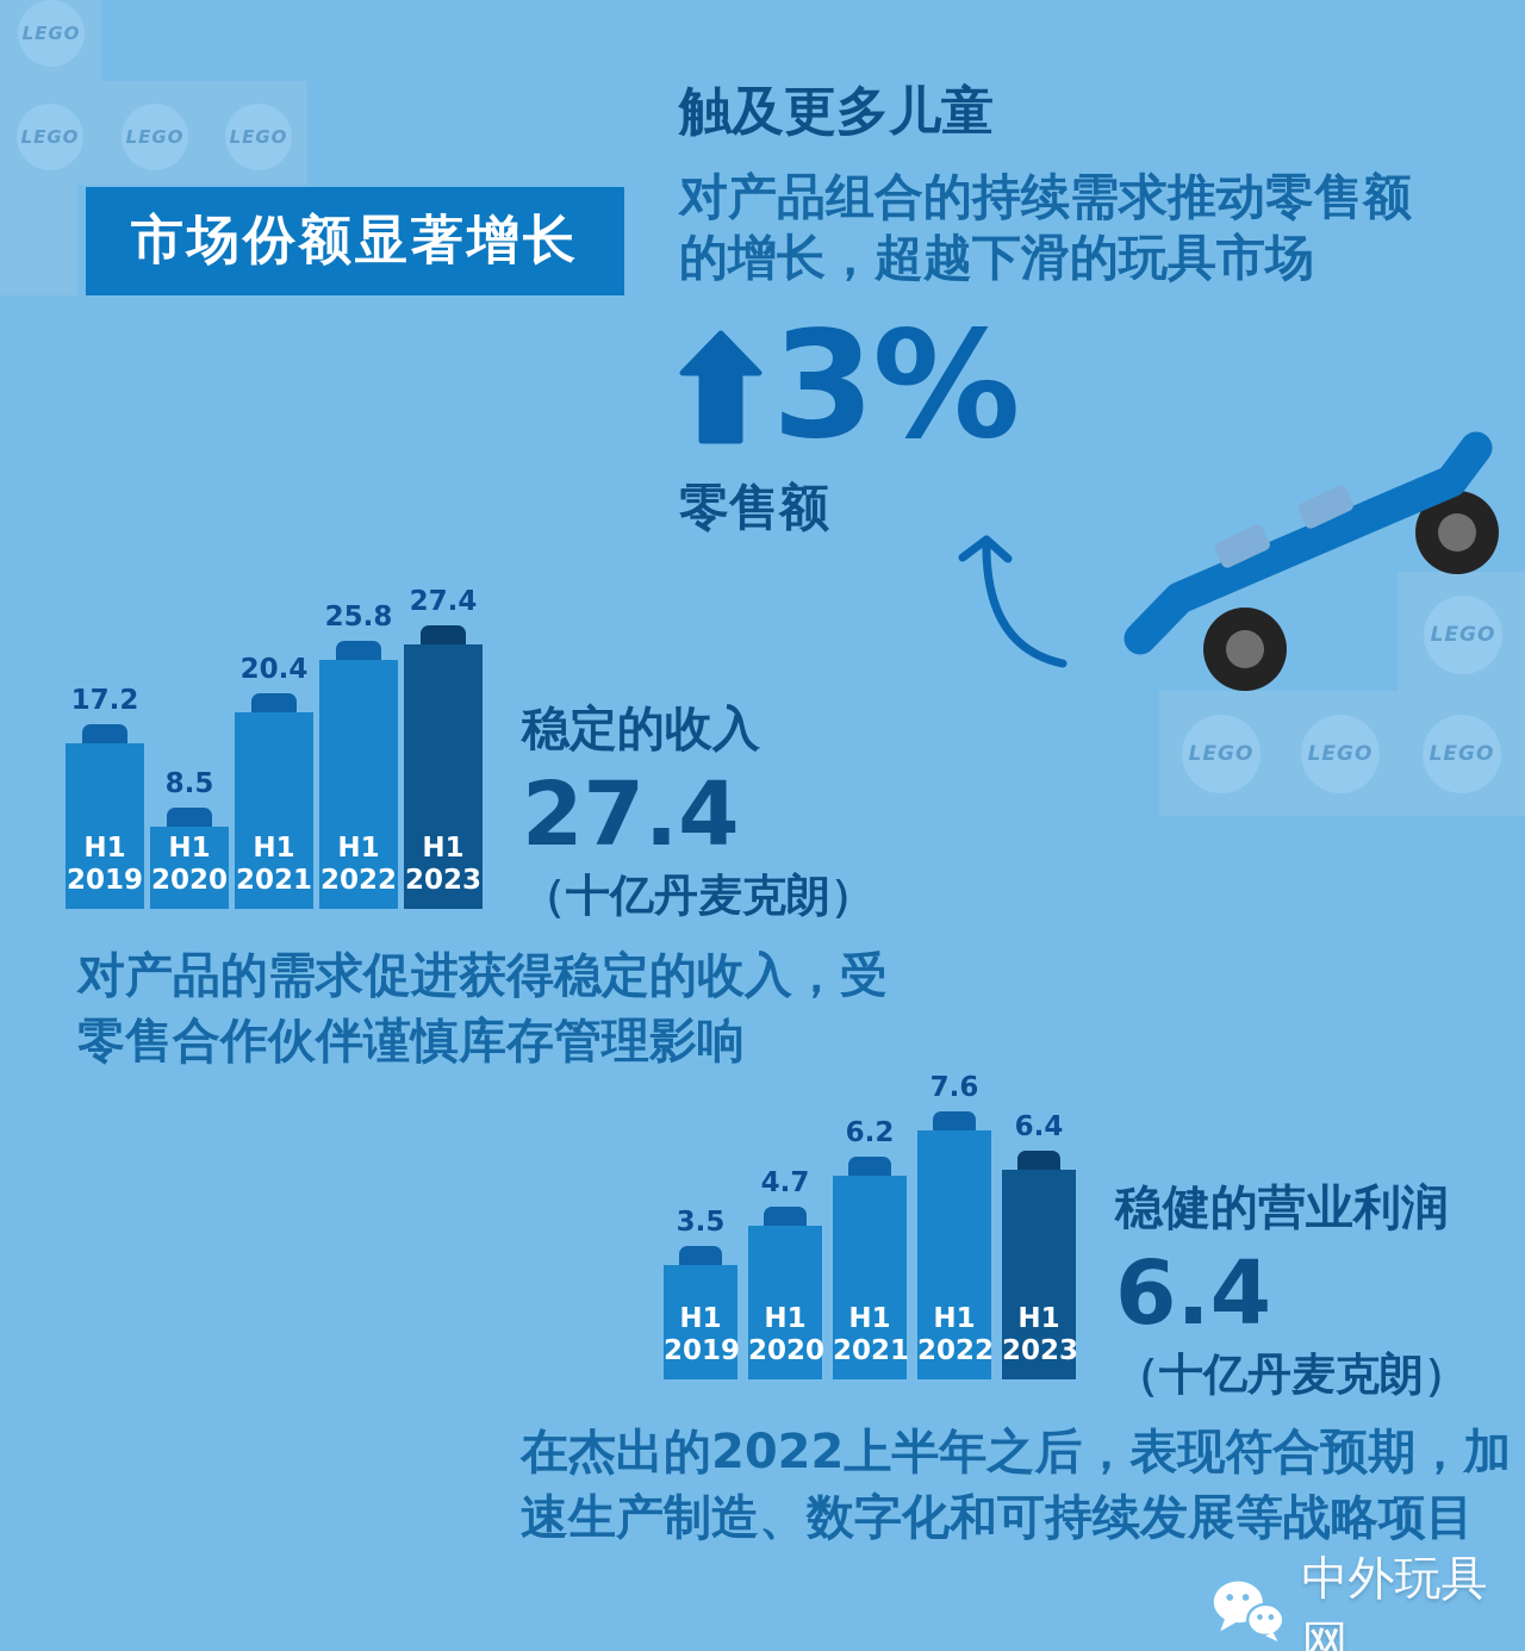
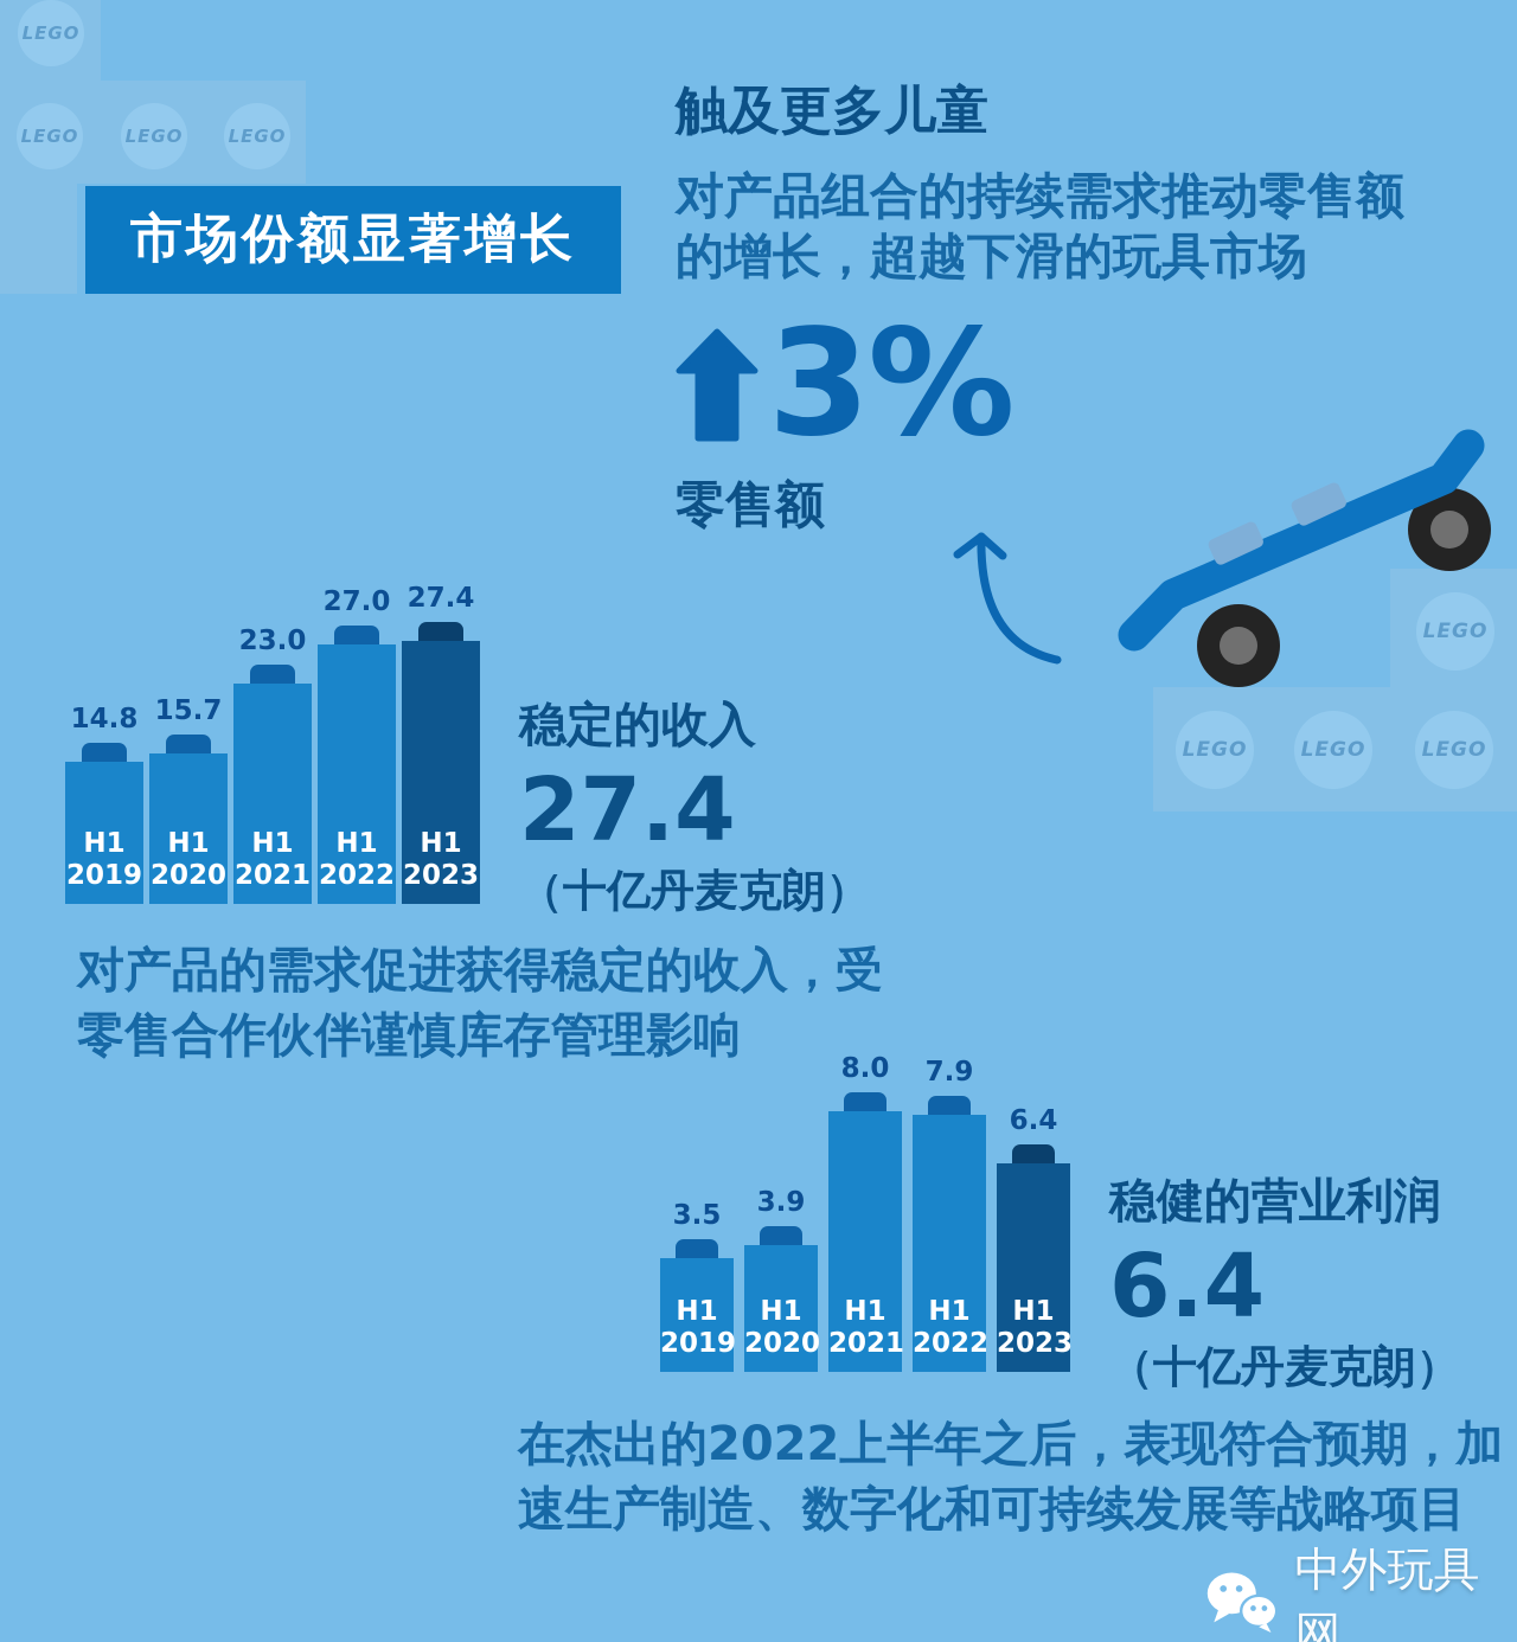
稳定的收入/H1 2019: 17.2 -> 14.8
稳定的收入/H1 2020: 8.5 -> 15.7
稳定的收入/H1 2021: 20.4 -> 23.0
稳定的收入/H1 2022: 25.8 -> 27.0
稳健的营业利润/H1 2020: 4.7 -> 3.9
稳健的营业利润/H1 2021: 6.2 -> 8.0
稳健的营业利润/H1 2022: 7.6 -> 7.9
